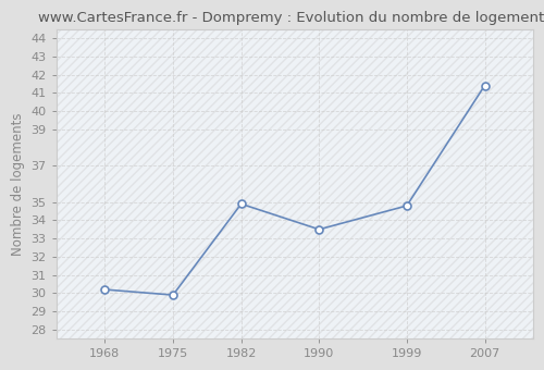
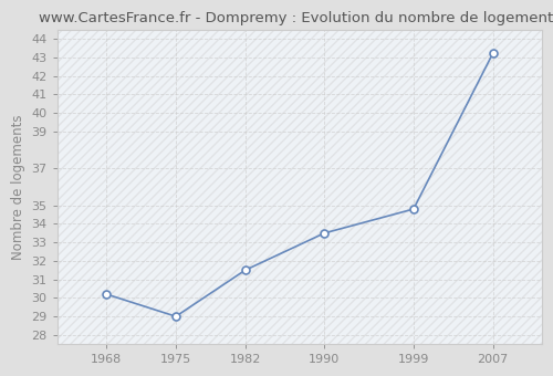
1975: 29.9 -> 29.0
1982: 34.9 -> 31.5
2007: 41.4 -> 43.2
